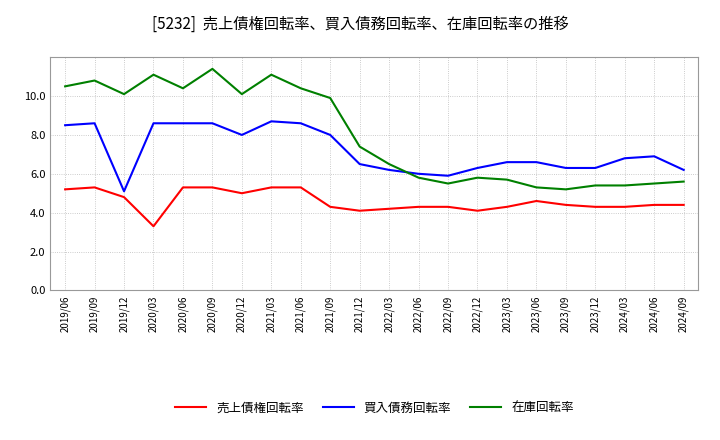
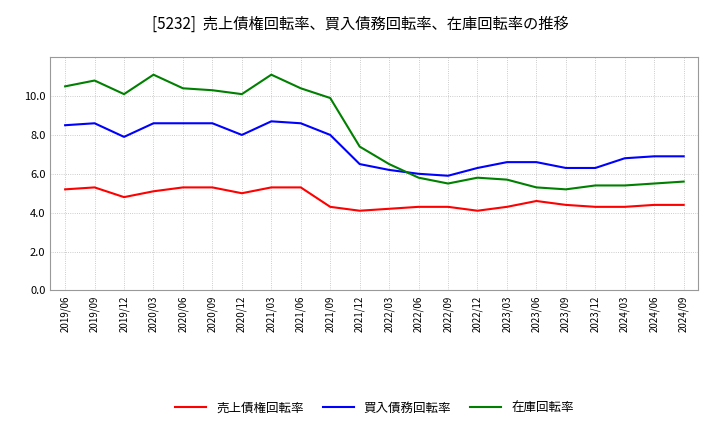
買入債務回転率/2019/12: 5.1 -> 7.9
売上債権回転率/2020/03: 3.3 -> 5.1
在庫回転率/2020/09: 11.4 -> 10.3
買入債務回転率/2024/09: 6.2 -> 6.9
